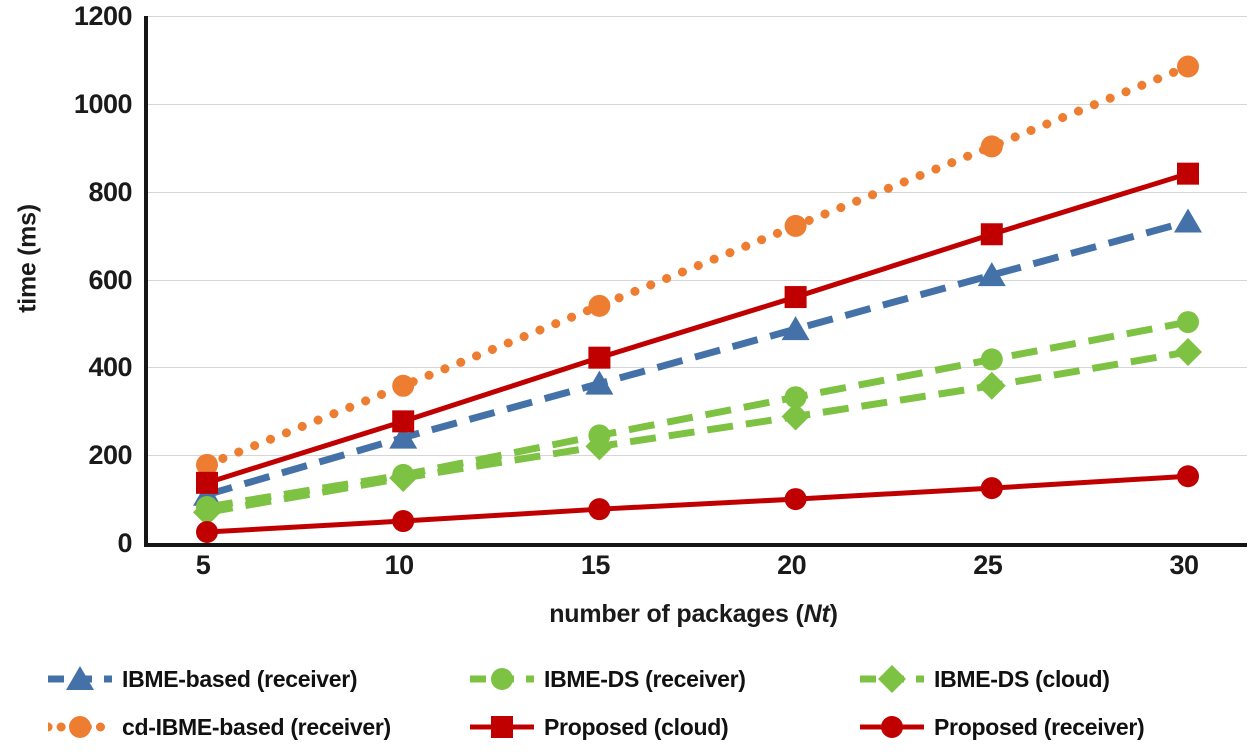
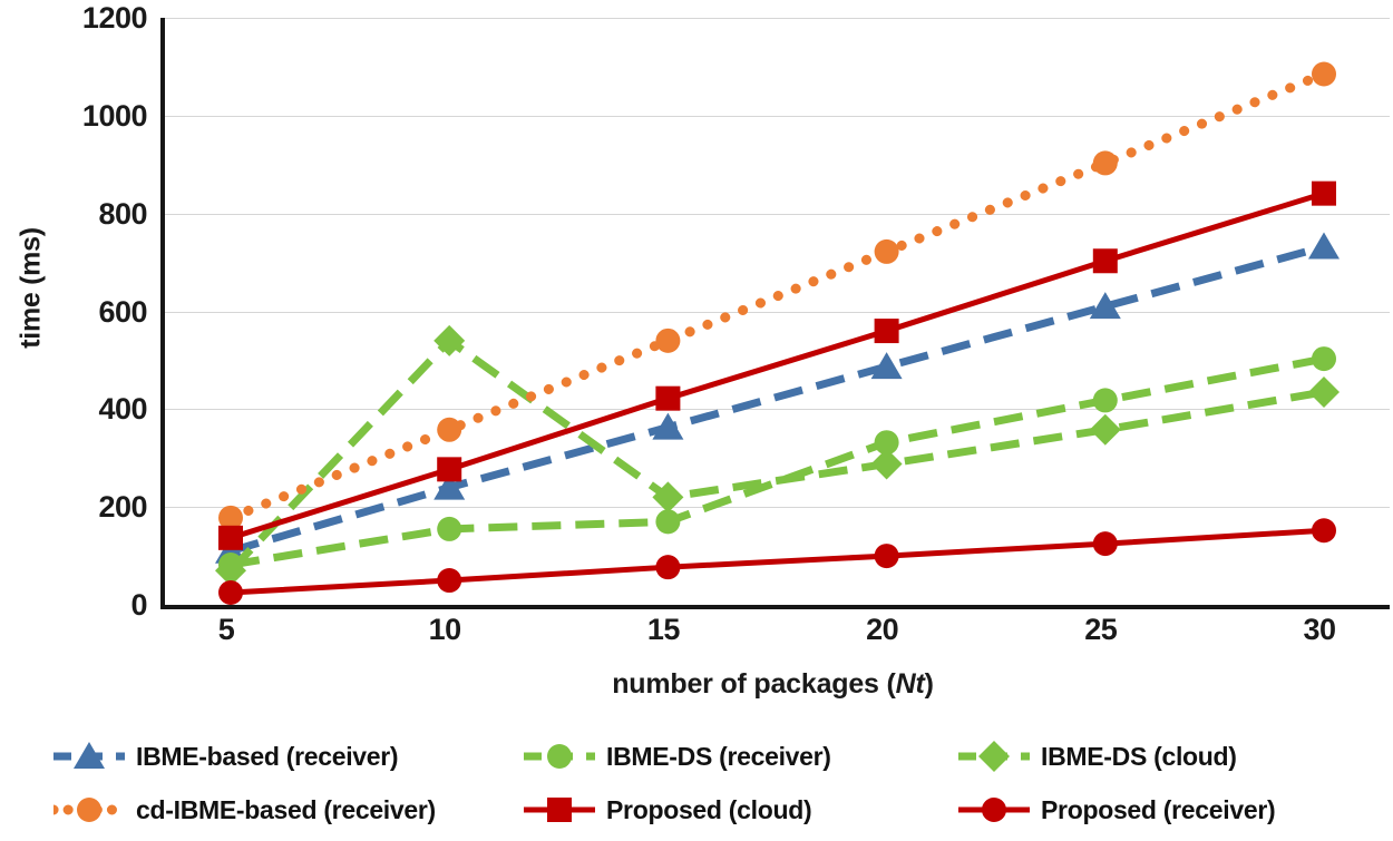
IBME-DS (cloud)/10: 150 -> 540
IBME-DS (receiver)/15: 240 -> 170
